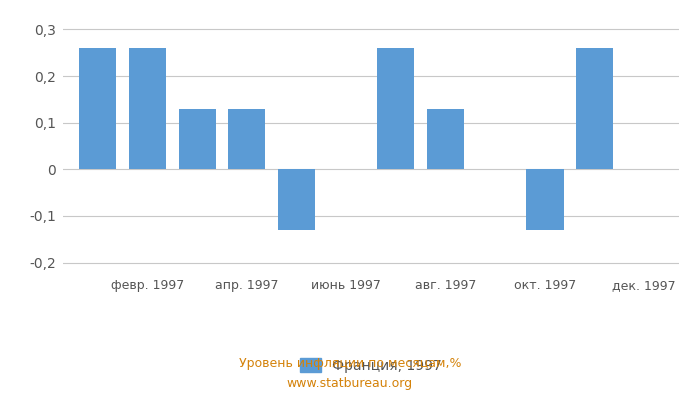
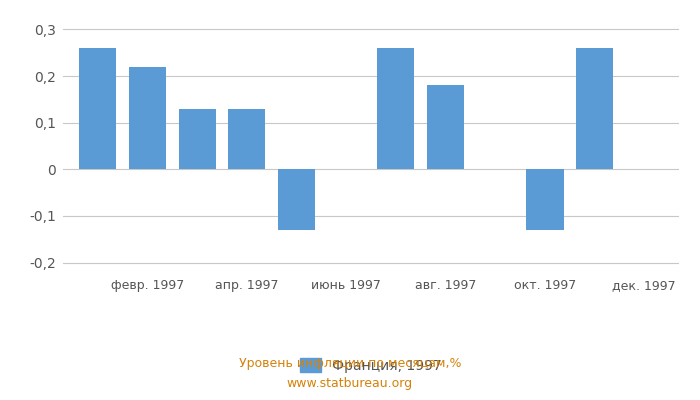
февр. 1997: 0,26 -> 0,22
авг. 1997: 0,13 -> 0,18
